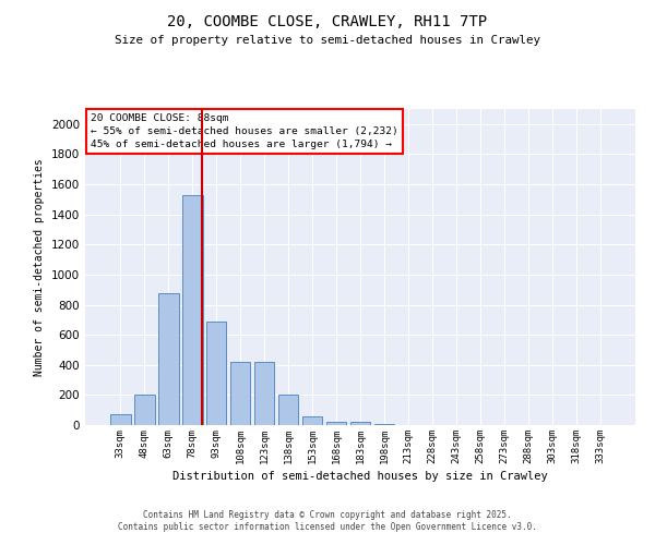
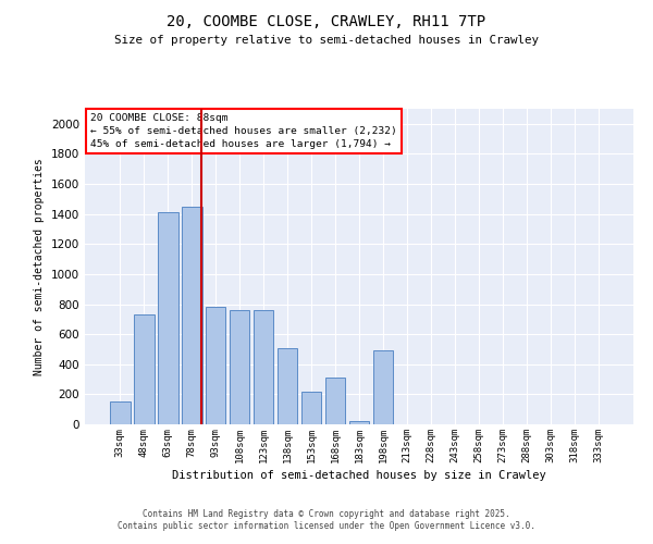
33sqm: 70 -> 150
48sqm: 200 -> 730
63sqm: 880 -> 1410
78sqm: 1530 -> 1450
93sqm: 680 -> 780
108sqm: 420 -> 760
123sqm: 420 -> 760
138sqm: 200 -> 510
153sqm: 60 -> 220
168sqm: 20 -> 310
198sqm: 10 -> 490
